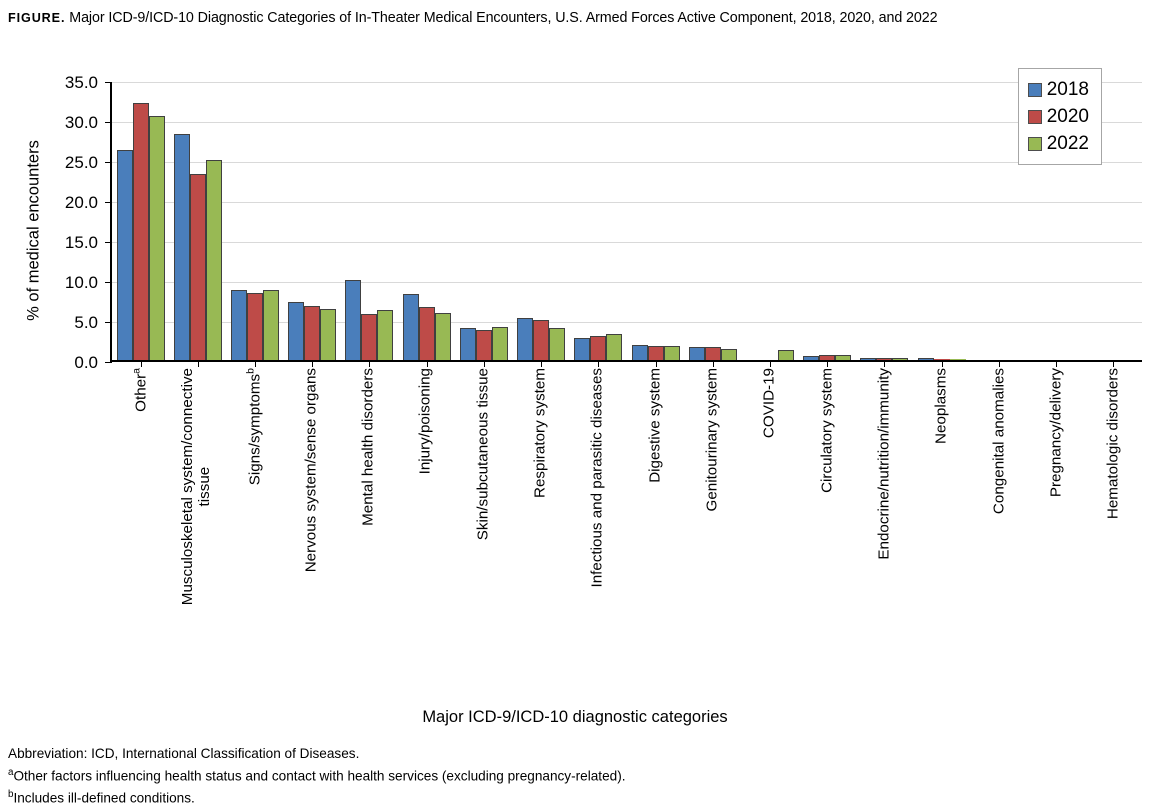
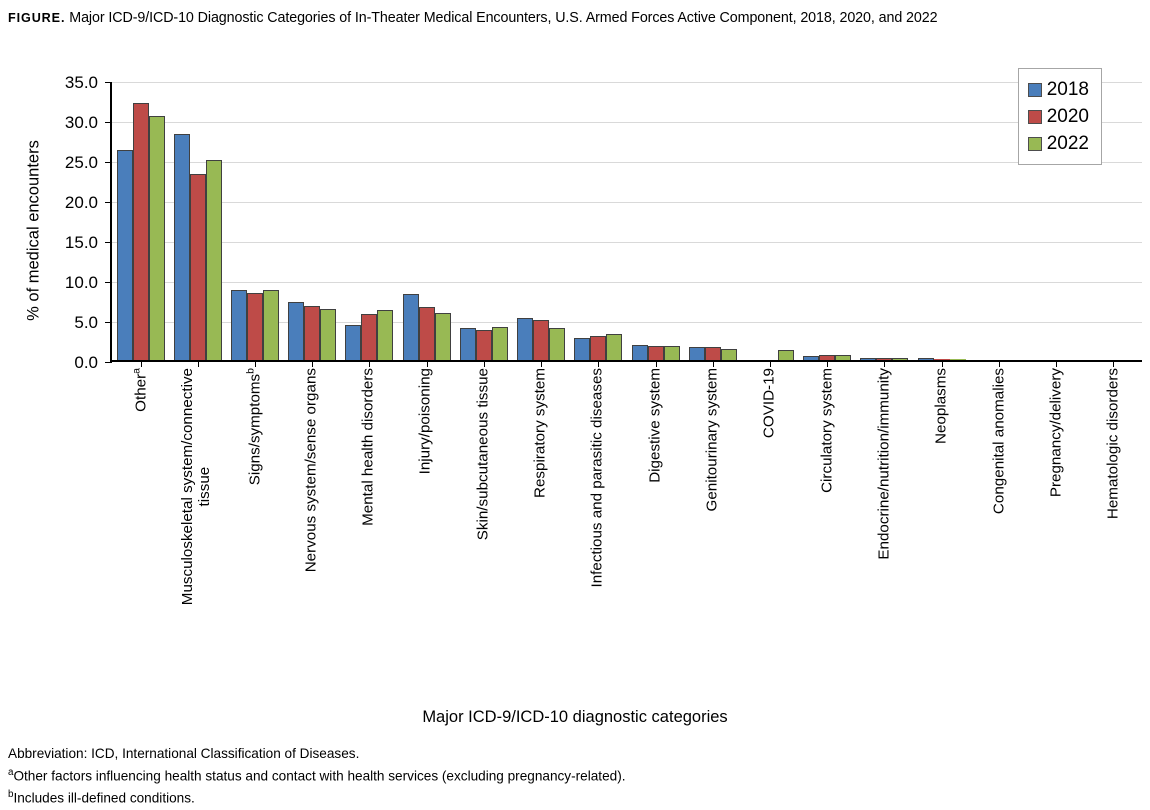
2018/Mental health disorders: 10 -> 4
